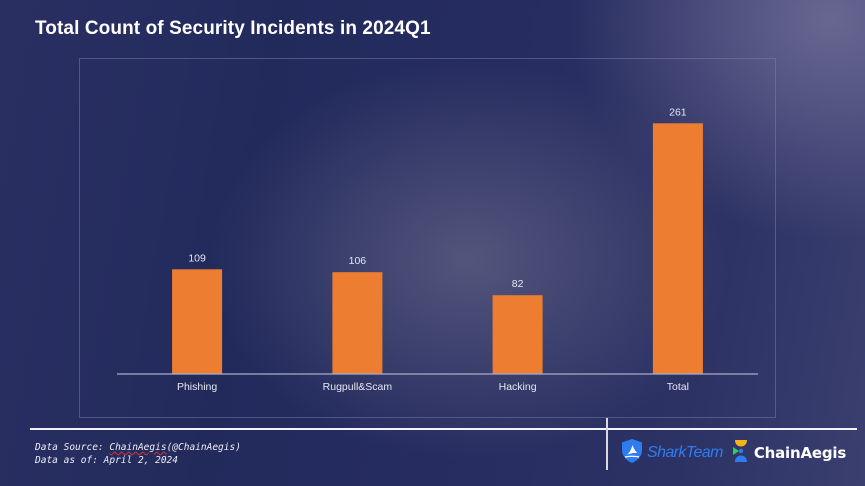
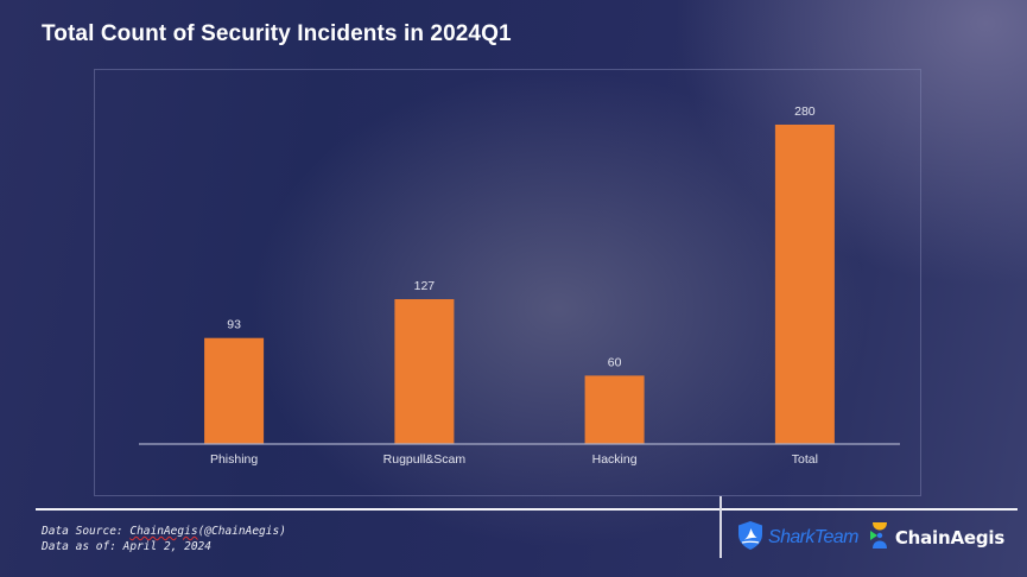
Phishing: 109 -> 93
Rugpull&Scam: 106 -> 127
Hacking: 82 -> 60
Total: 261 -> 280
